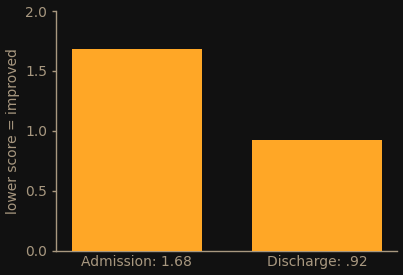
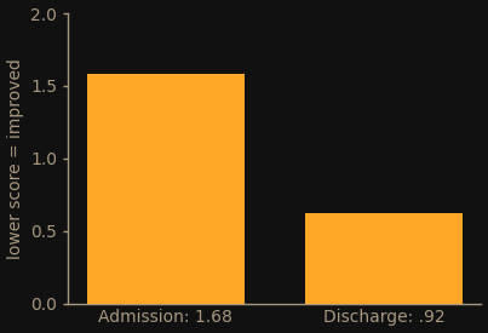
Admission: 1.68: 1.68 -> 1.58
Discharge: .92: 0.92 -> 0.62
